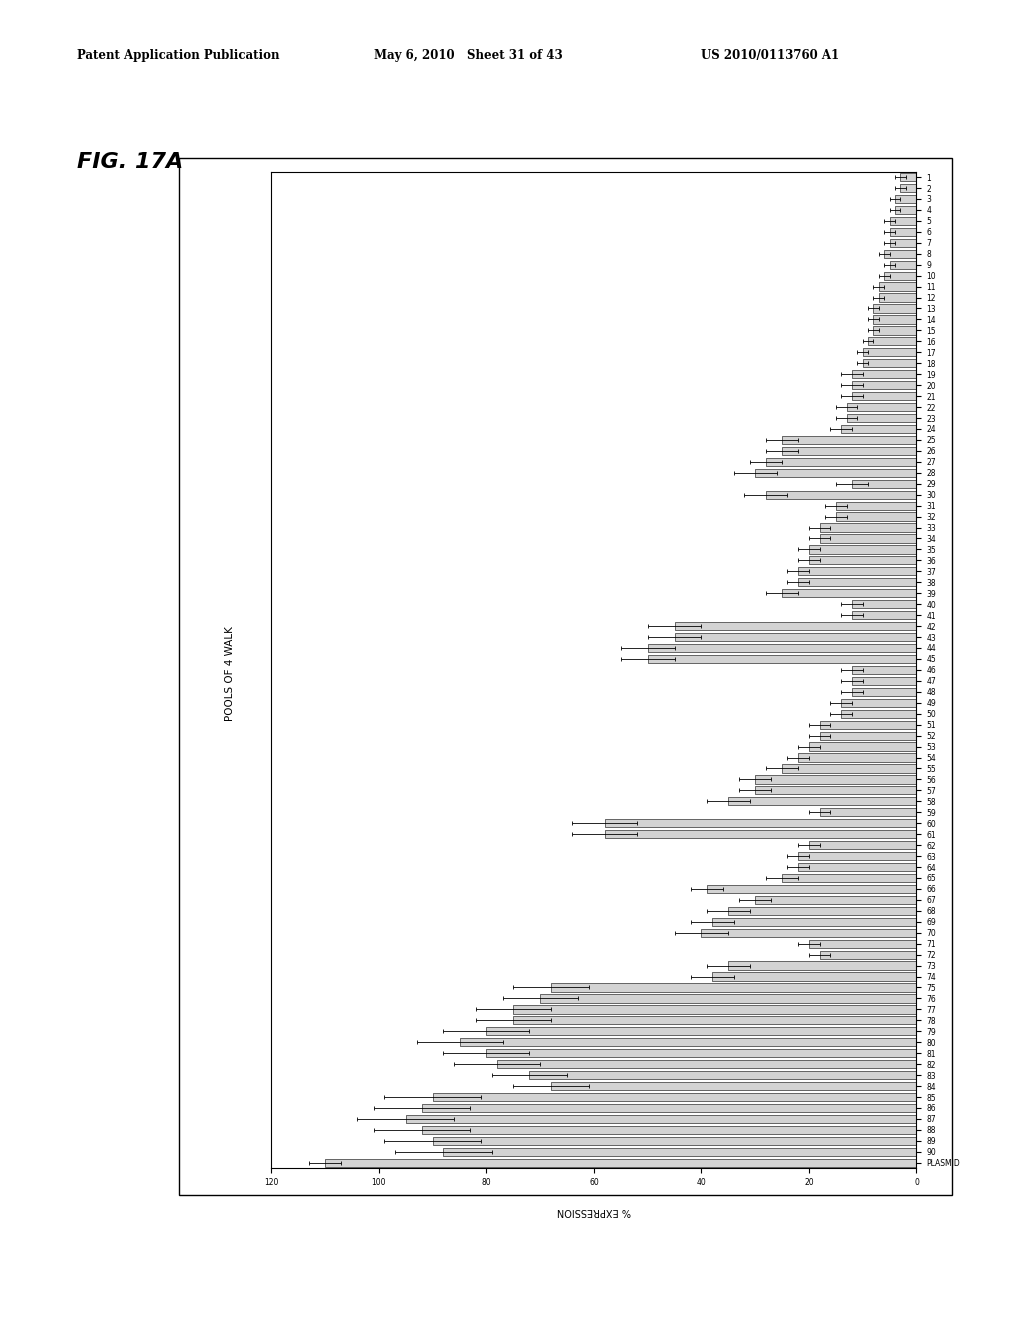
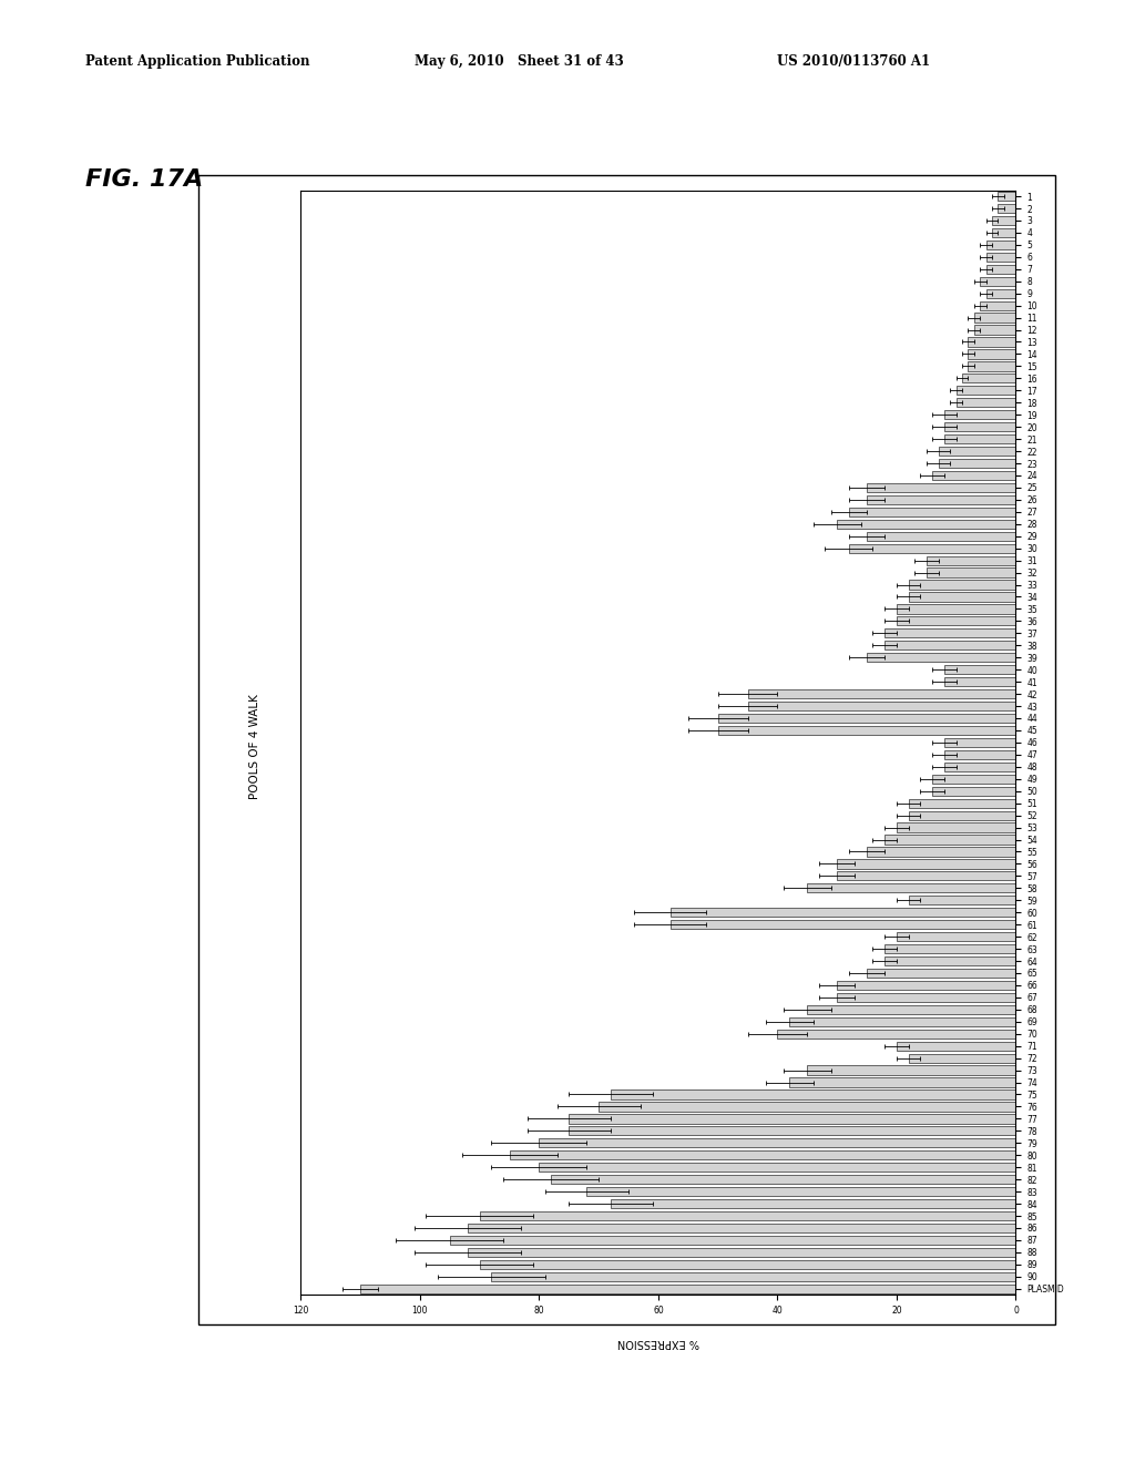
29: 12 -> 25
66: 39 -> 30
